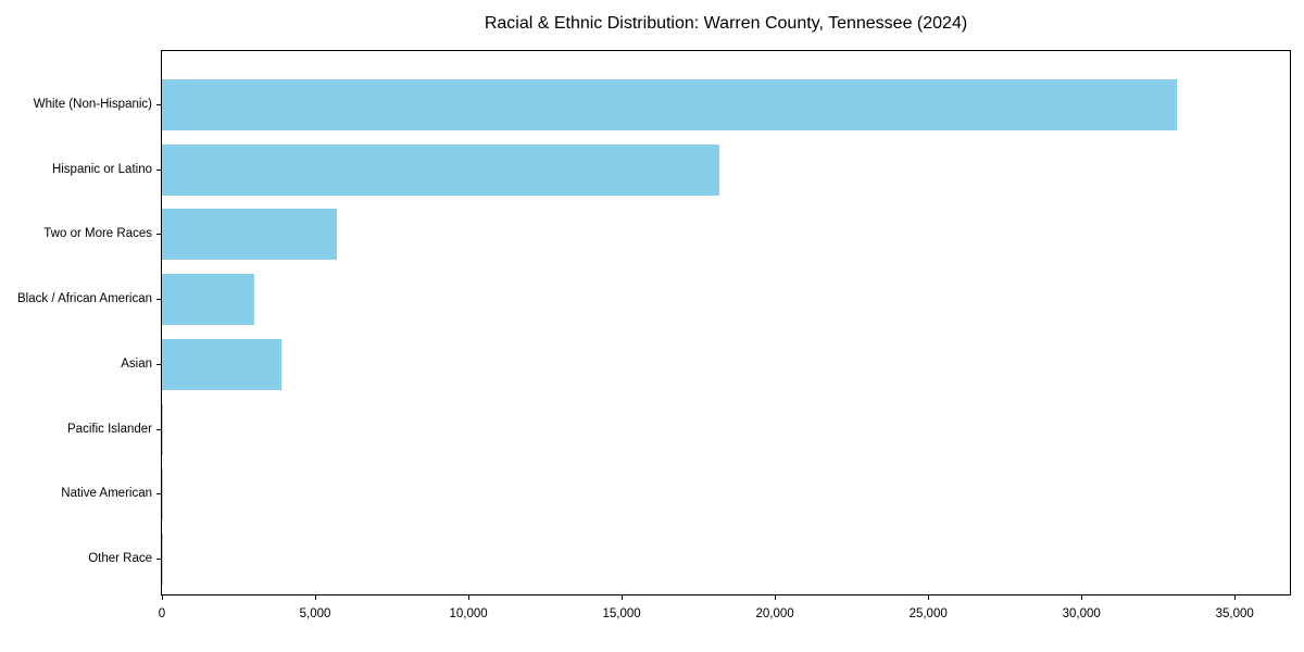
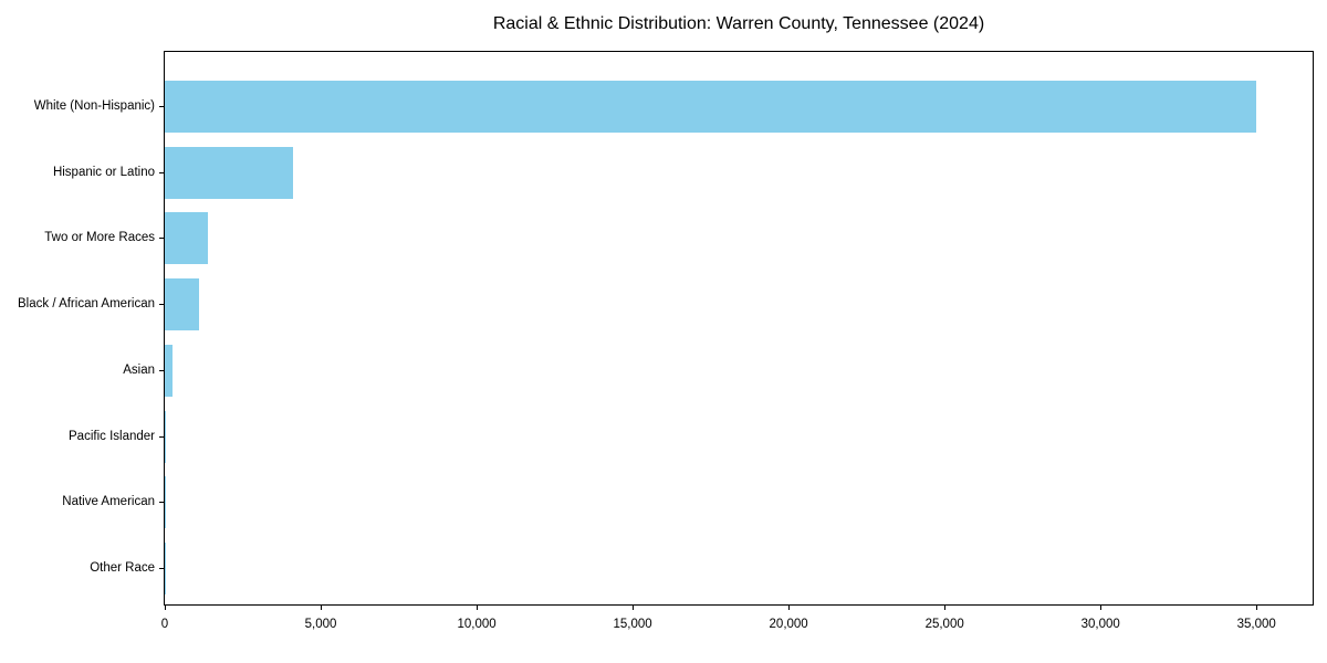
White (Non-Hispanic): 33100 -> 35000
Hispanic or Latino: 18200 -> 4100
Two or More Races: 5700 -> 1400
Black / African American: 3000 -> 1100
Asian: 3900 -> 200
